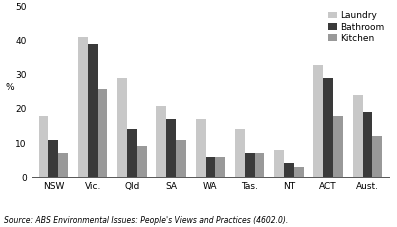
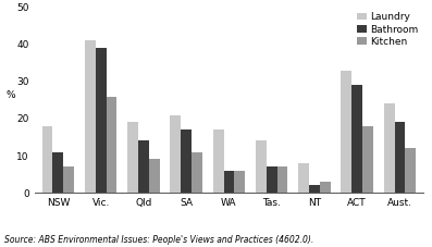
Laundry/Qld: 29 -> 19
Bathroom/NT: 4 -> 2
